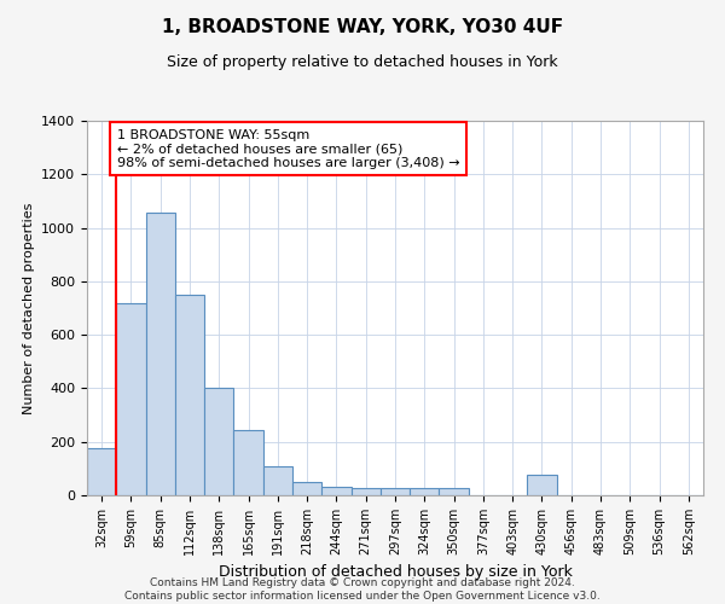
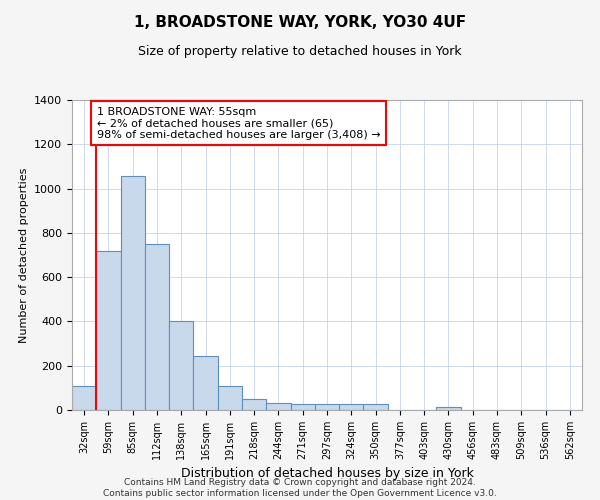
32sqm: 175 -> 107
430sqm: 75 -> 15
